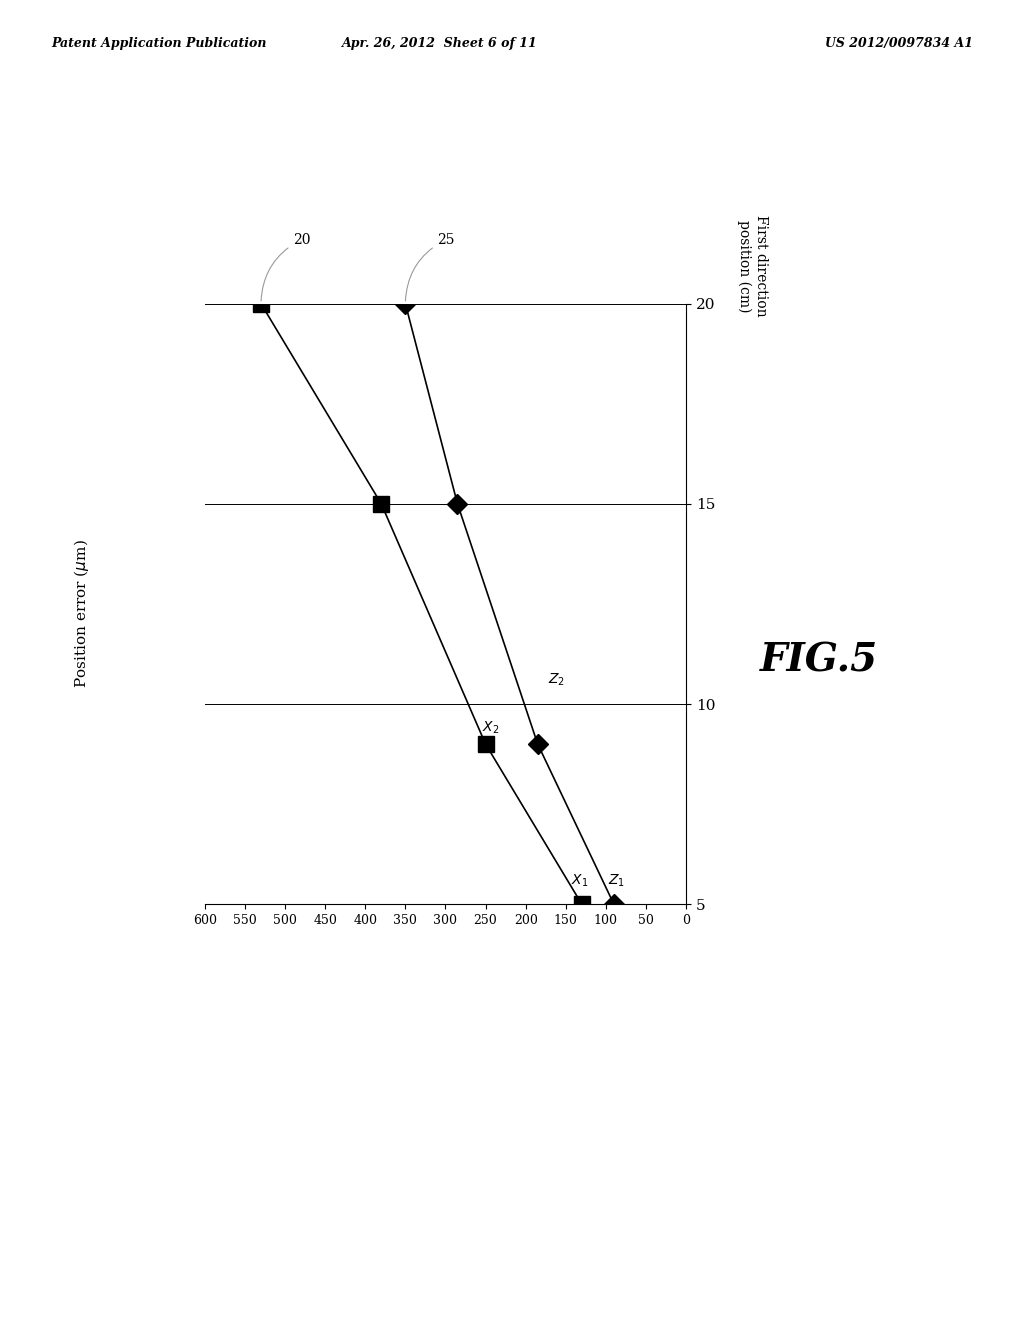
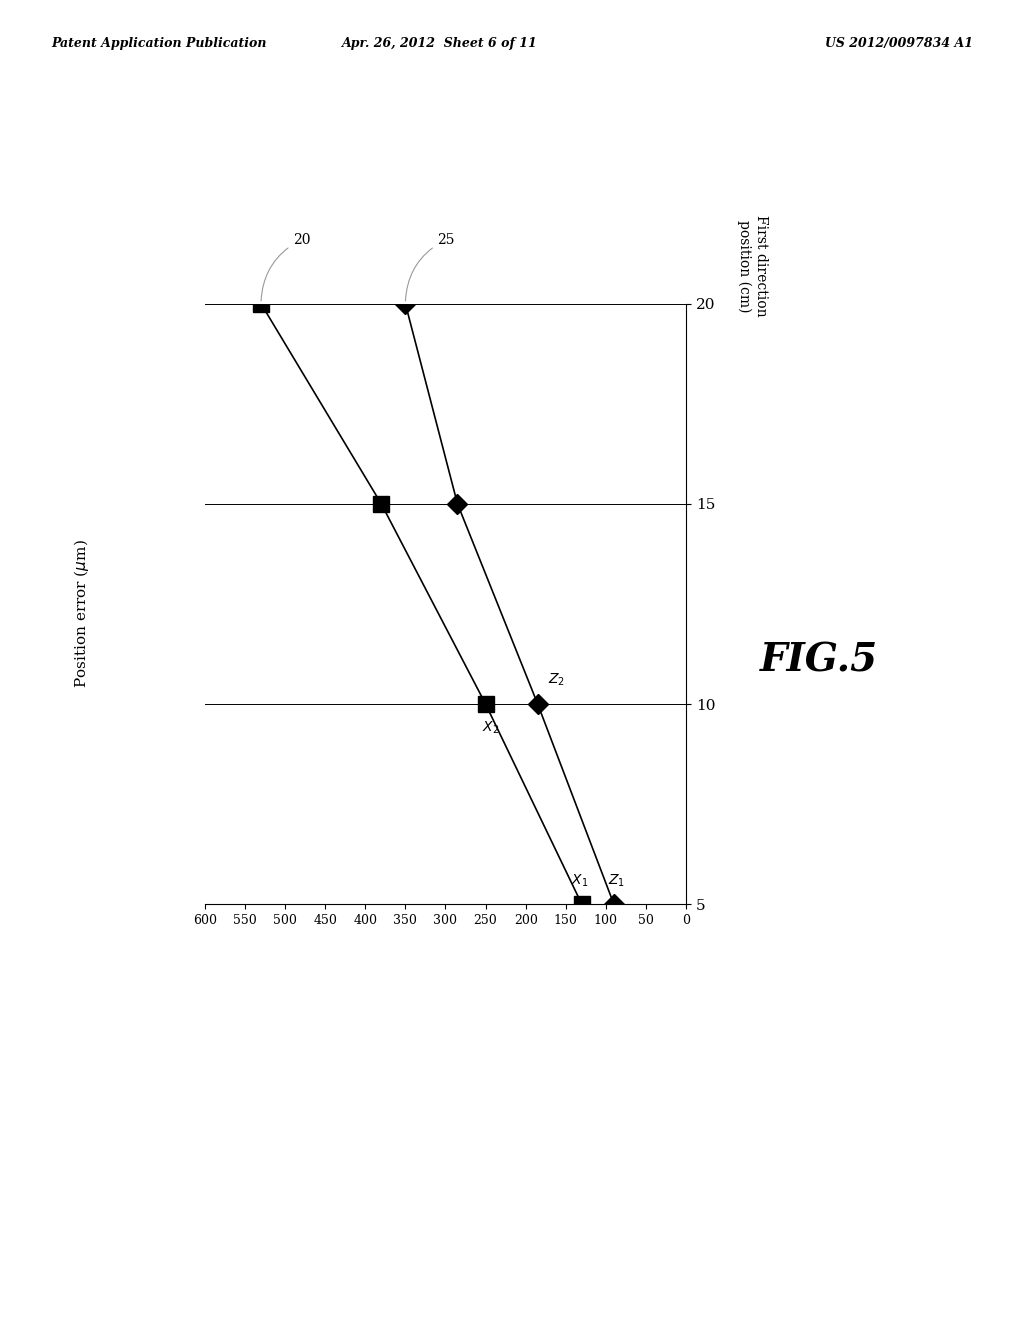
250: 9 -> 10
